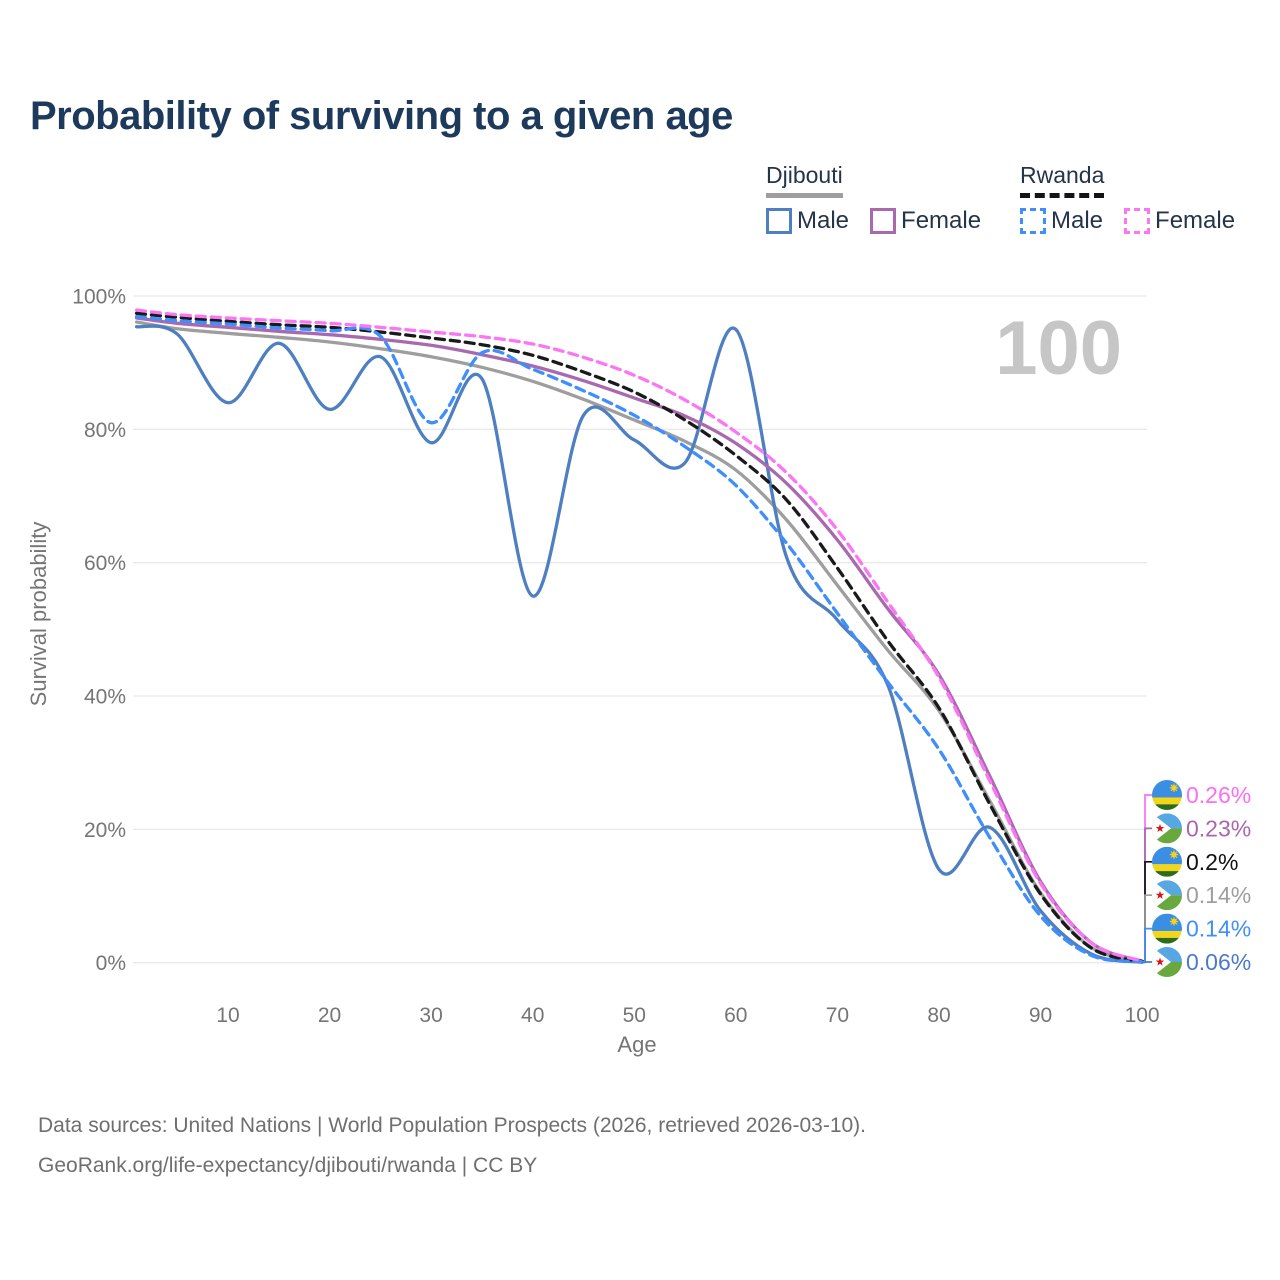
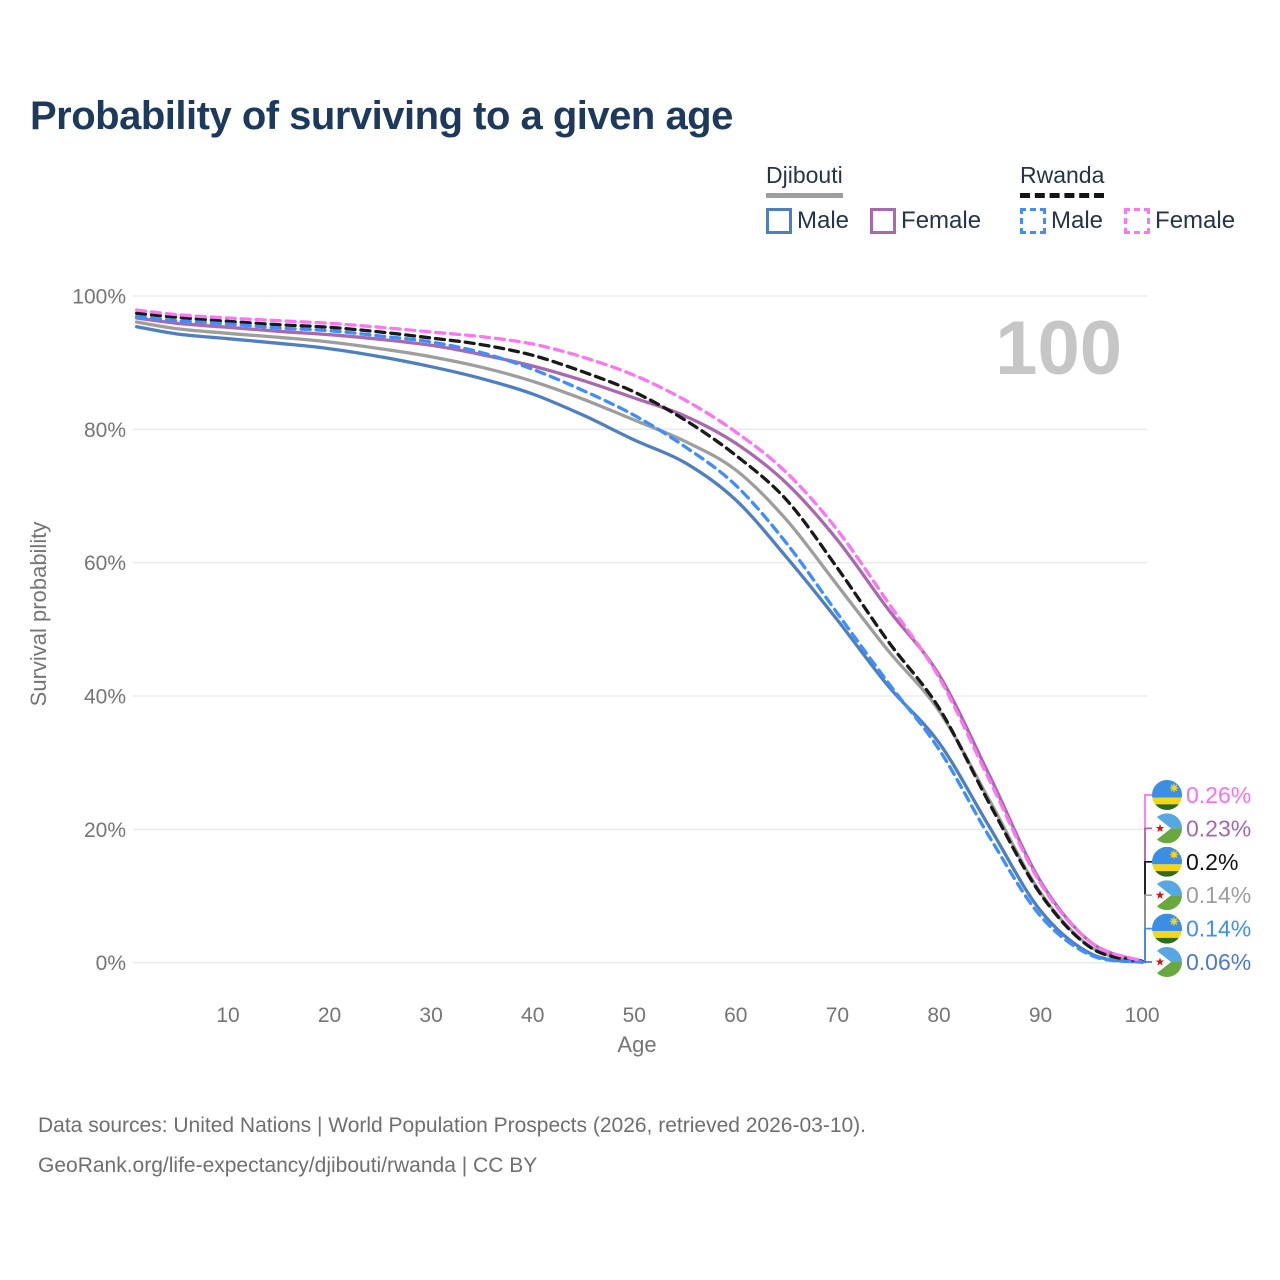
Djibouti Male/10: 84% -> 94%
Djibouti Male/20: 83% -> 92%
Djibouti Male/30: 78% -> 89%
Rwanda Male/30: 81% -> 93%
Djibouti Male/40: 55% -> 85%
Djibouti Male/60: 95% -> 69%
Djibouti Male/80: 14% -> 33%
